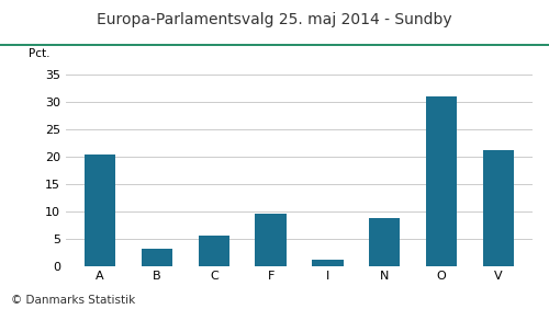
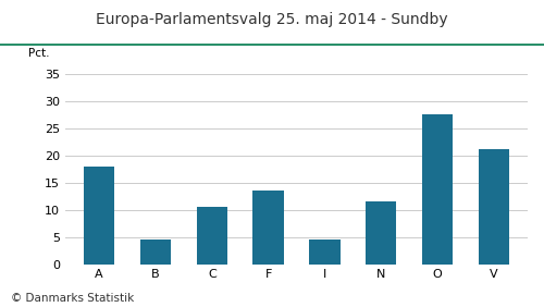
A: 20.3 -> 18.0
B: 3.1 -> 4.5
C: 5.6 -> 10.5
F: 9.6 -> 13.5
I: 1.2 -> 4.5
N: 8.8 -> 11.5
O: 31.0 -> 27.5
